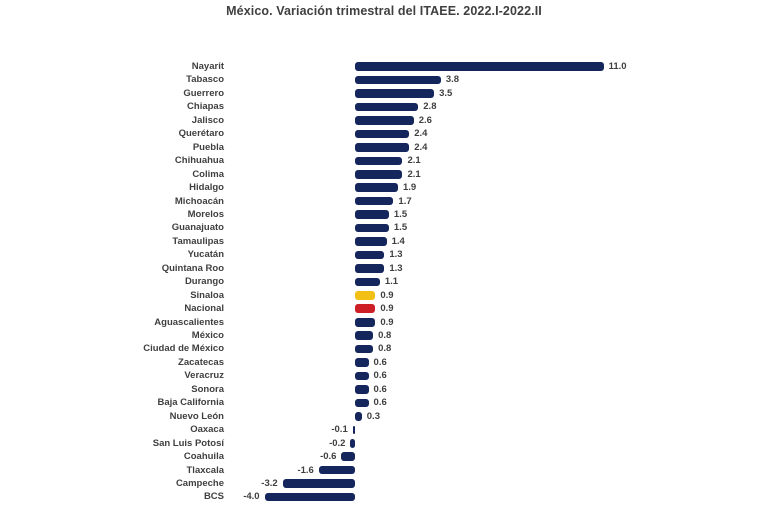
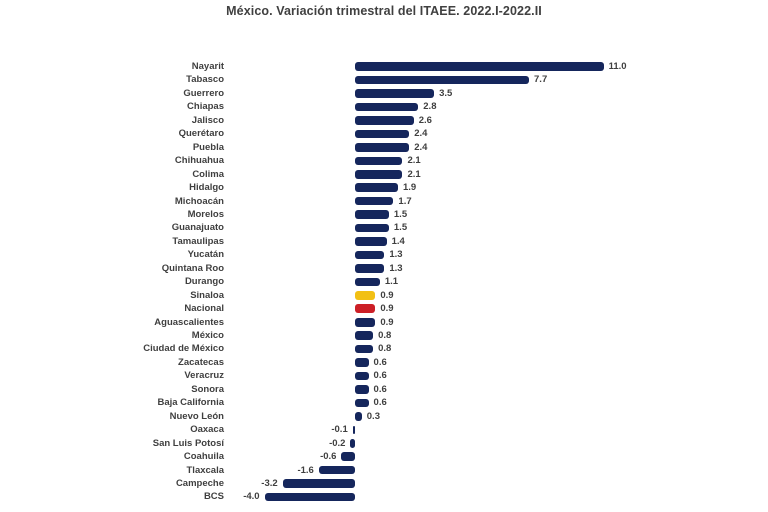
Tabasco: 3.8 -> 7.7
